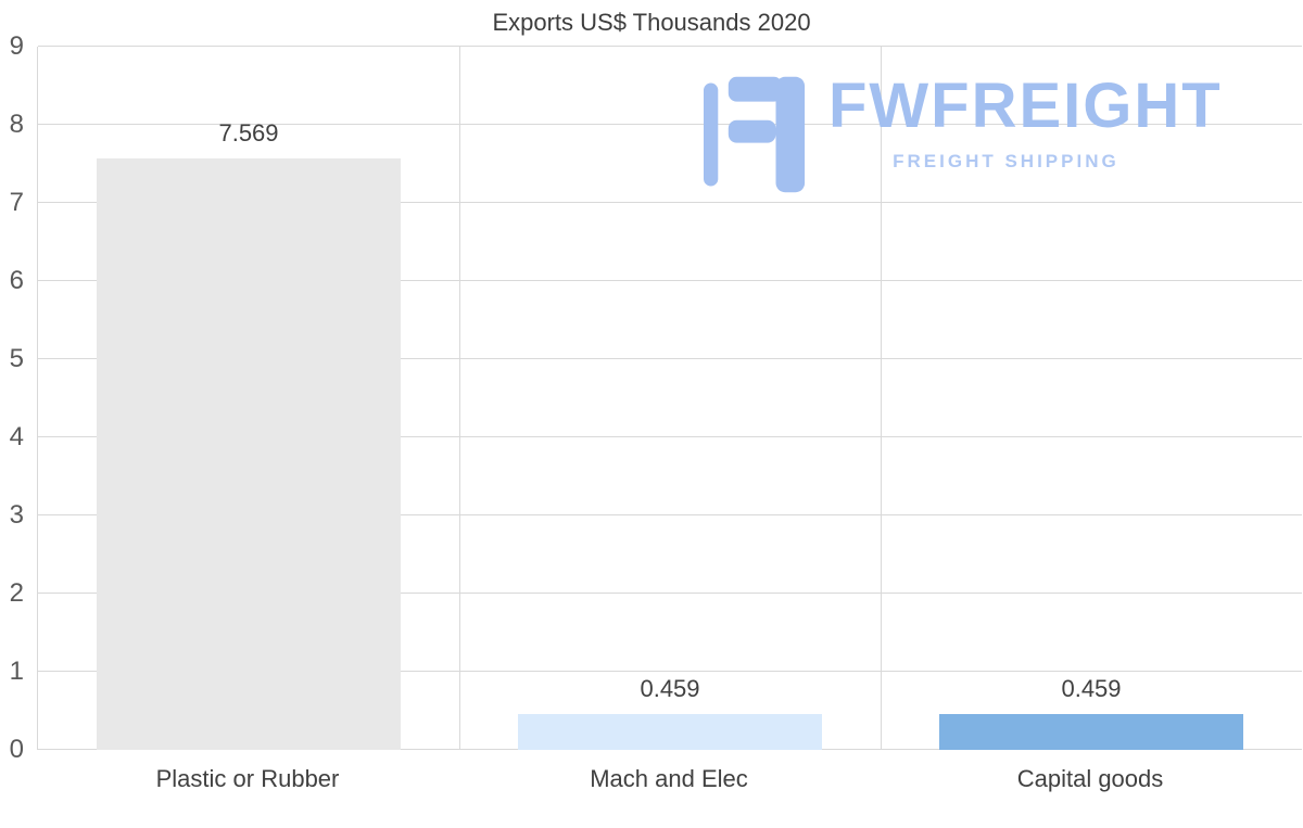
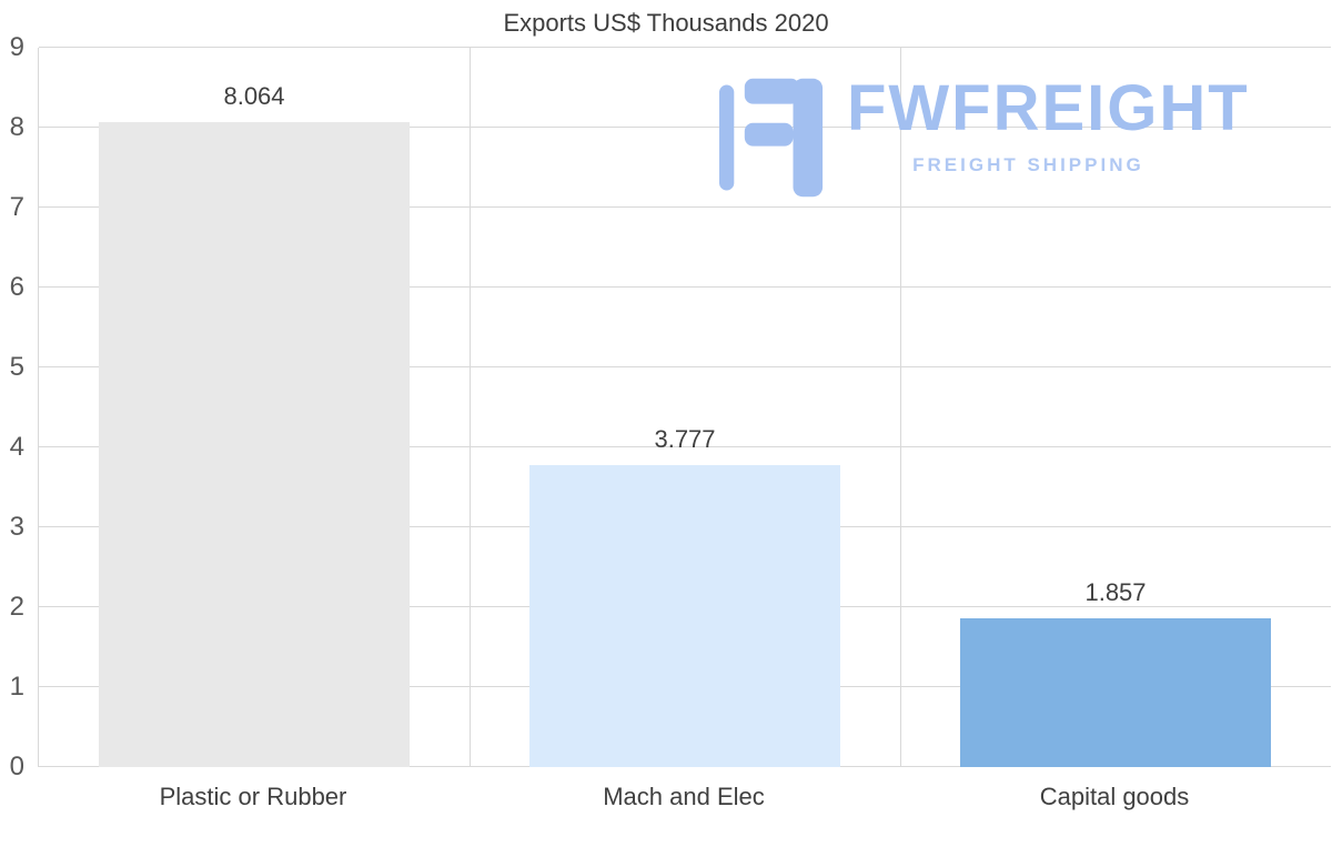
Plastic or Rubber: 7.569 -> 8.064
Mach and Elec: 0.459 -> 3.777
Capital goods: 0.459 -> 1.857
